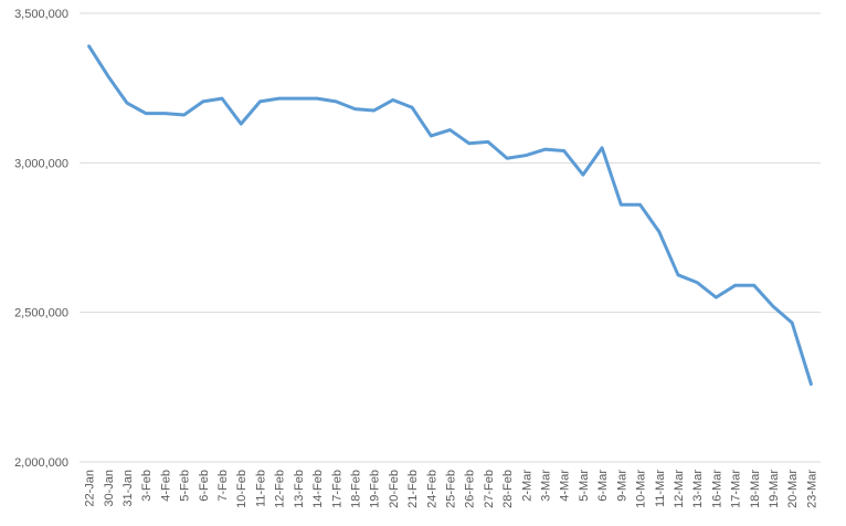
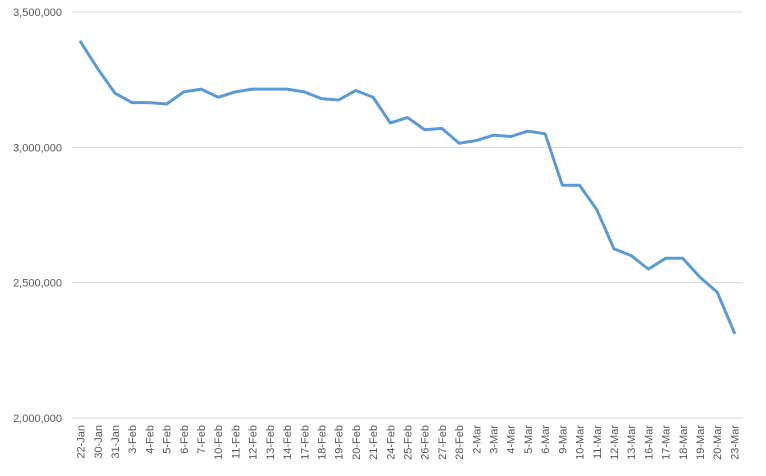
10-Feb: 3130000 -> 3180000
5-Mar: 2960000 -> 3060000
23-Mar: 2260000 -> 2320000
